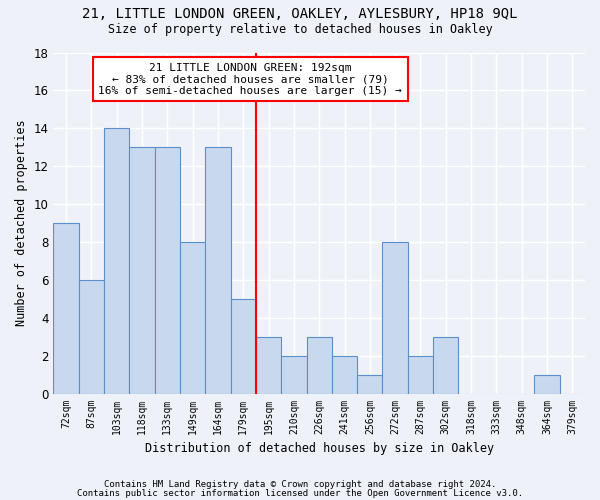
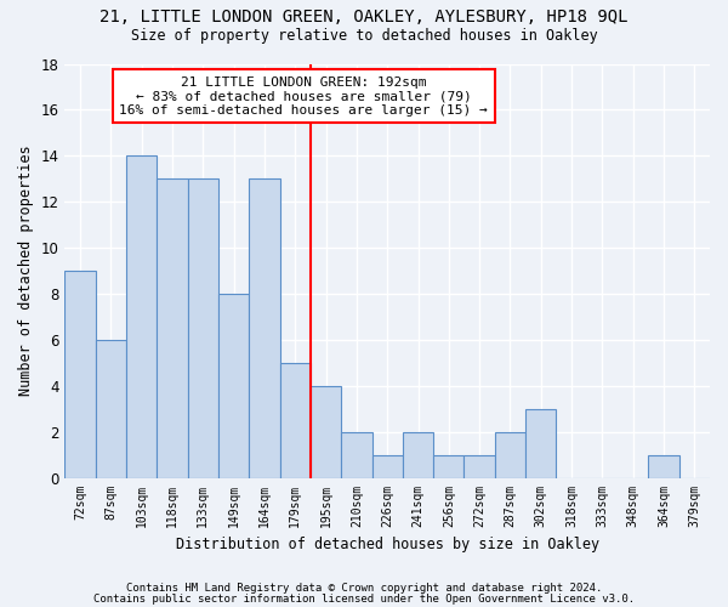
195sqm: 3 -> 4
226sqm: 3 -> 1
272sqm: 8 -> 1
